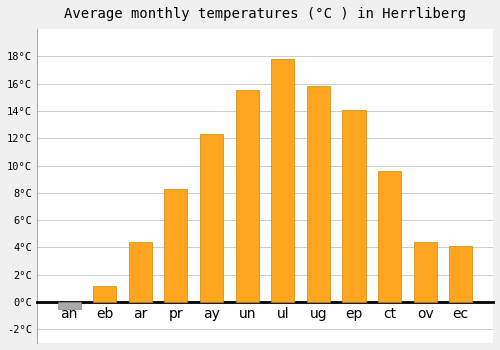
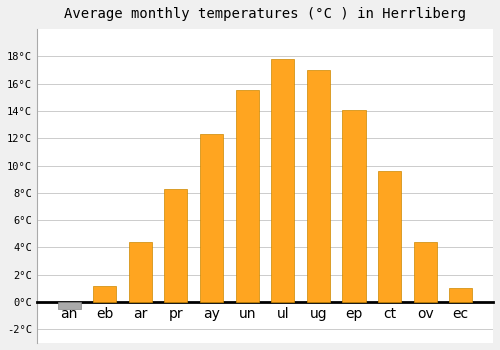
ug: 15.8°C -> 17.0°C
ec: 4.1°C -> 1.0°C
